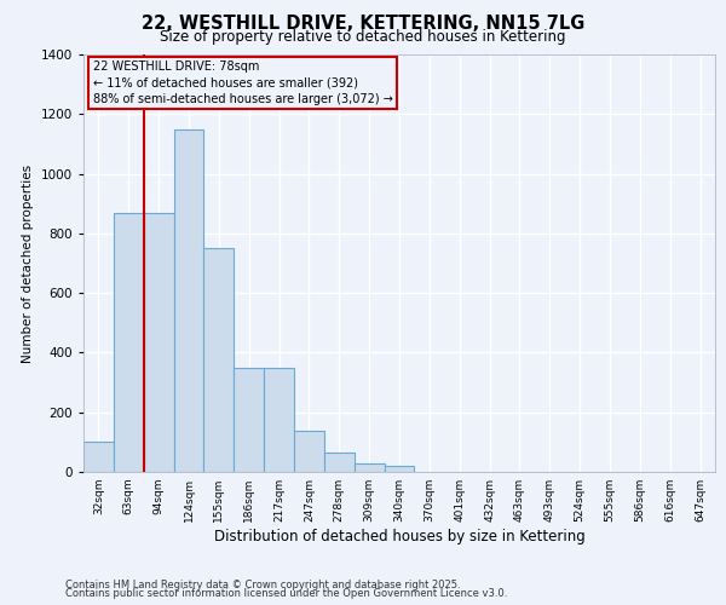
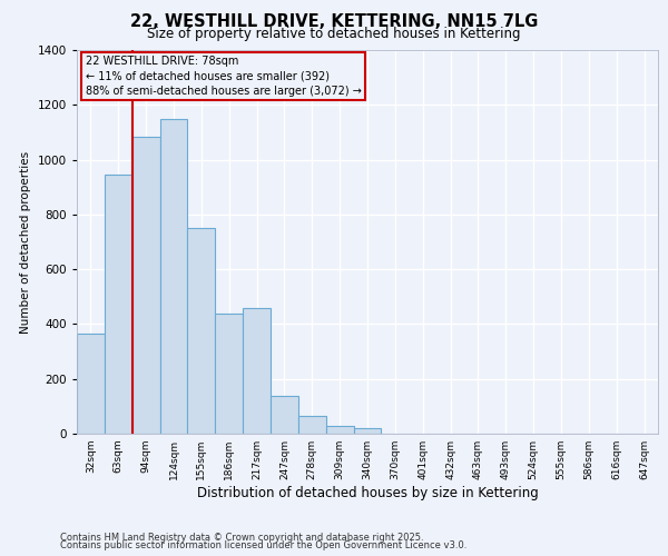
32sqm: 100 -> 365
63sqm: 870 -> 945
94sqm: 870 -> 1085
186sqm: 350 -> 440
217sqm: 350 -> 460
